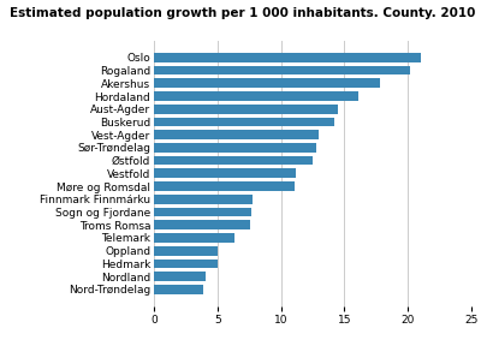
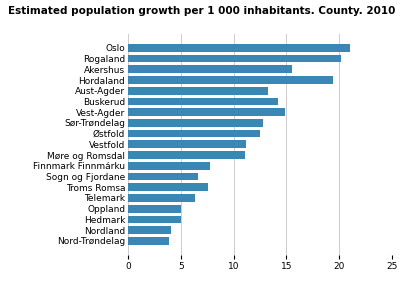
Akershus: 17.8 -> 15.5
Hordaland: 16.1 -> 19.4
Aust-Agder: 14.5 -> 13.3
Vest-Agder: 13.0 -> 14.9
Sogn og Fjordane: 7.7 -> 6.6
